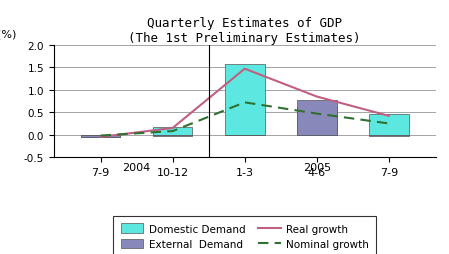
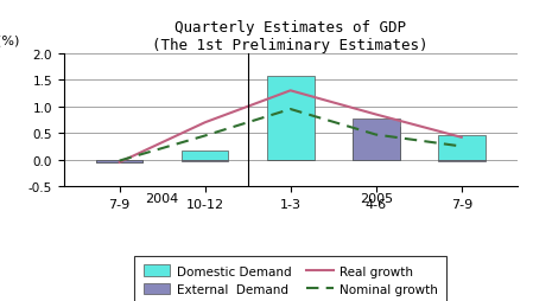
Real growth/10-12: 0.15 -> 0.70
Nominal growth/10-12: 0.08 -> 0.45
Real growth/1-3: 1.47 -> 1.30
Nominal growth/1-3: 0.72 -> 0.95
